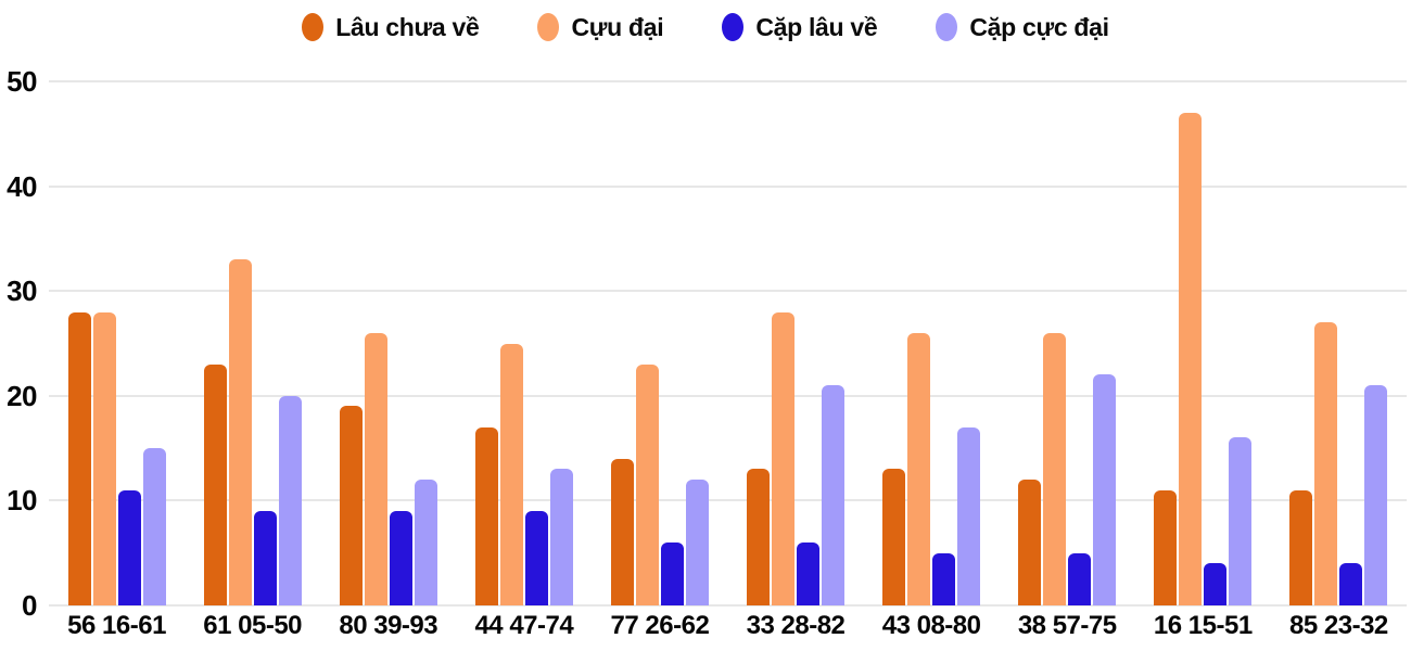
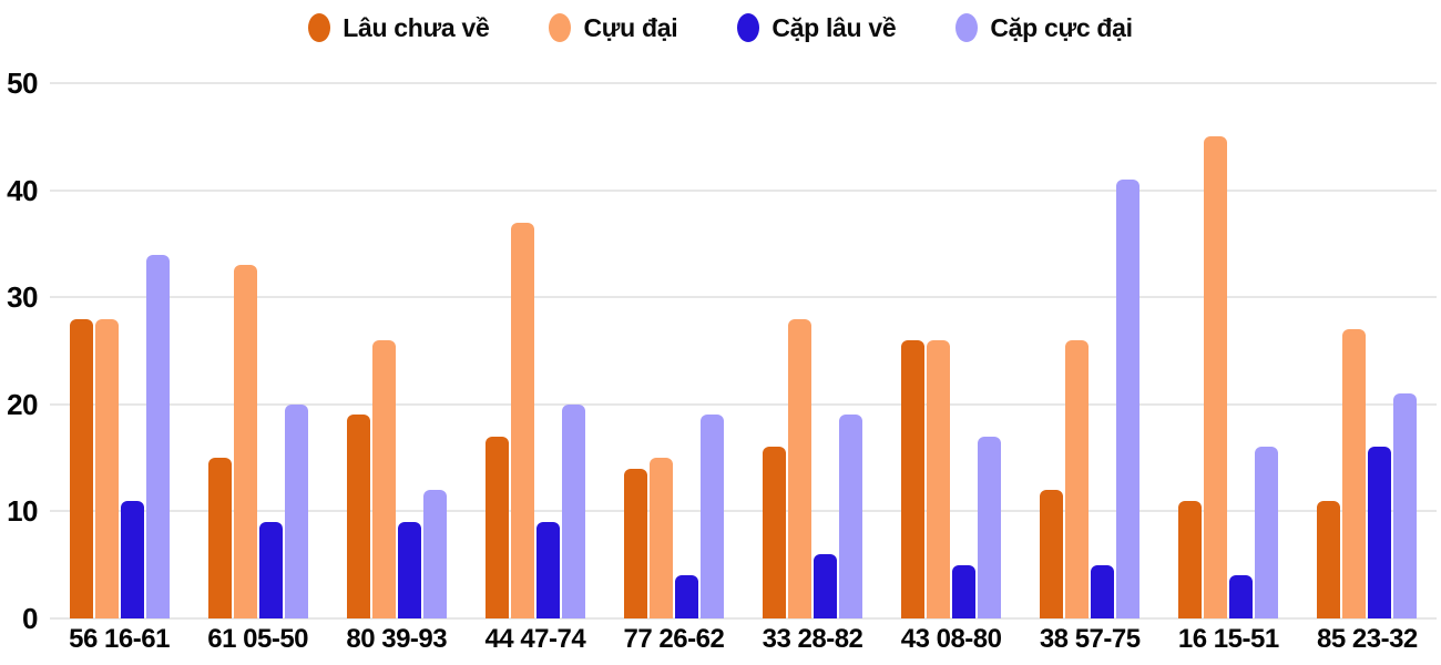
Cặp cực đại/56 16-61: 15 -> 34
Lâu chưa về/61 05-50: 23 -> 15
Cựu đại/44 47-74: 25 -> 37
Cặp cực đại/44 47-74: 13 -> 20
Cựu đại/77 26-62: 23 -> 15
Cặp lâu về/77 26-62: 6 -> 4
Cặp cực đại/77 26-62: 12 -> 19
Lâu chưa về/33 28-82: 13 -> 16
Cặp cực đại/33 28-82: 21 -> 19
Lâu chưa về/43 08-80: 13 -> 26
Cặp cực đại/38 57-75: 22 -> 41
Cựu đại/16 15-51: 47 -> 45
Cặp lâu về/85 23-32: 4 -> 16
